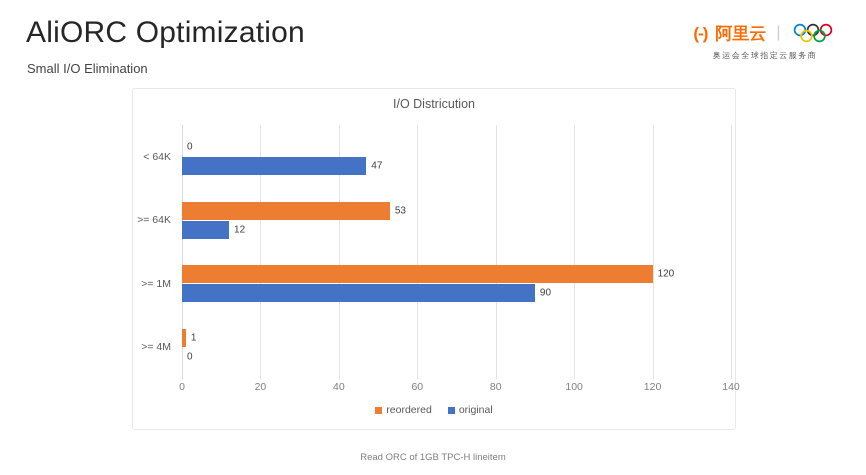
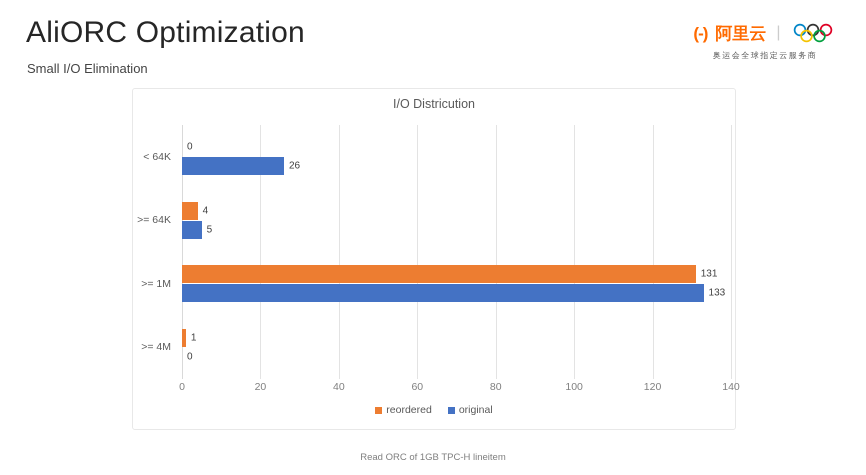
original/< 64K: 47 -> 26
reordered/>= 64K: 53 -> 4
original/>= 64K: 12 -> 5
reordered/>= 1M: 120 -> 131
original/>= 1M: 90 -> 133
